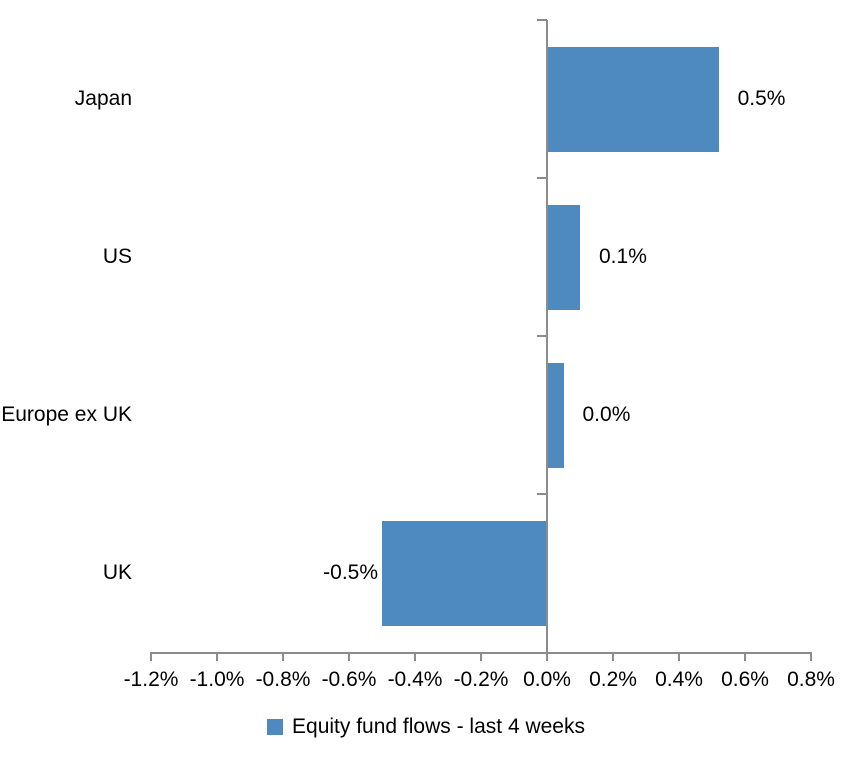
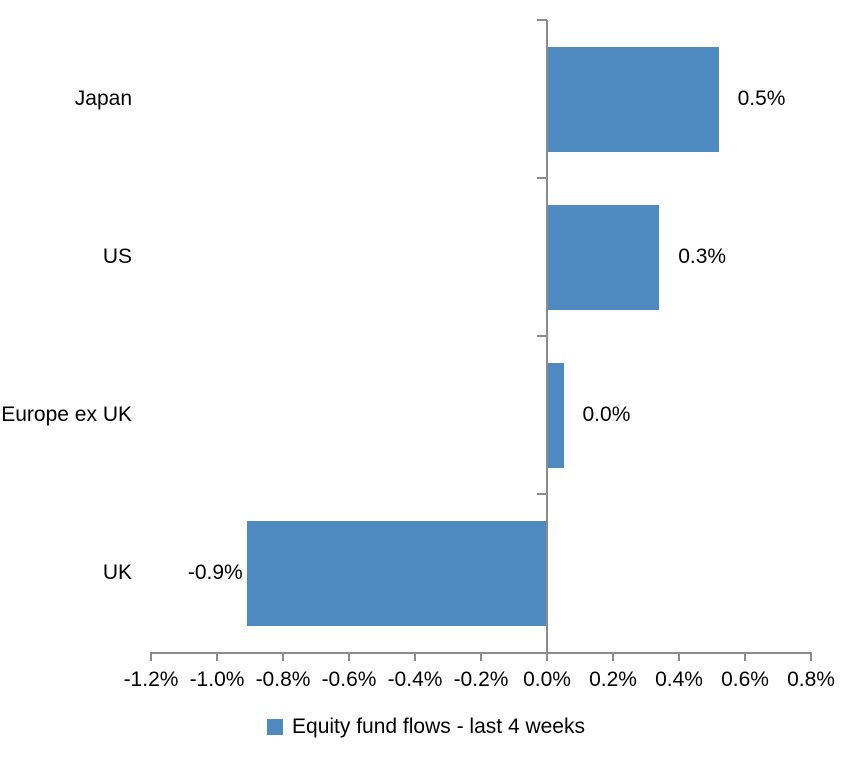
US: 0.1% -> 0.3%
UK: -0.5% -> -0.9%
